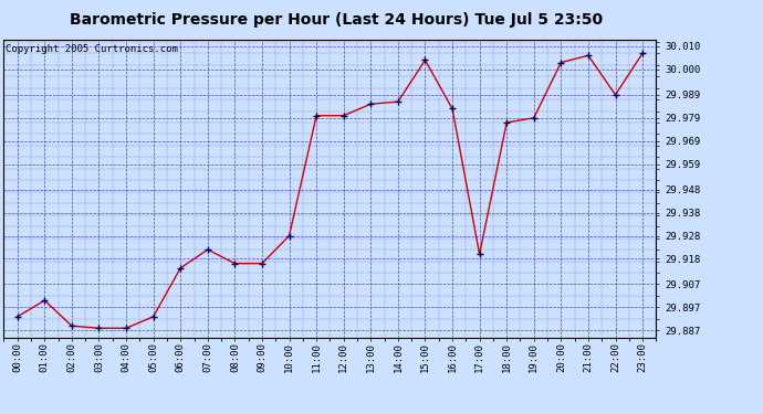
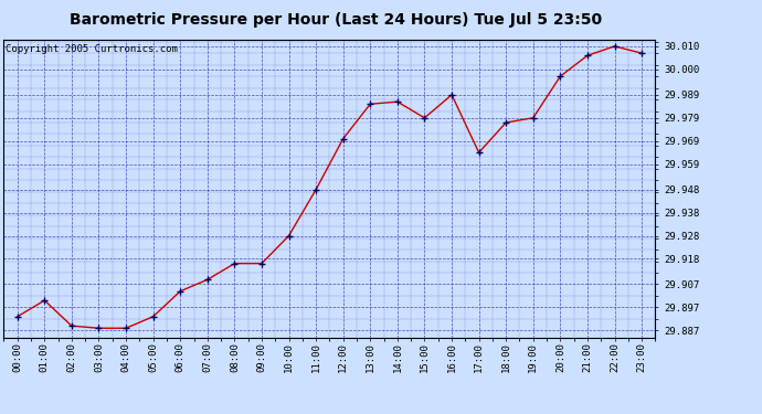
06:00: 29.914 -> 29.904
07:00: 29.922 -> 29.909
11:00: 29.980 -> 29.948
12:00: 29.980 -> 29.970
15:00: 30.004 -> 29.979
16:00: 29.983 -> 29.989
17:00: 29.920 -> 29.964
20:00: 30.003 -> 29.997
22:00: 29.989 -> 30.010
